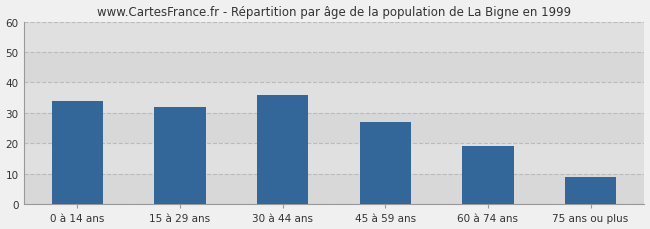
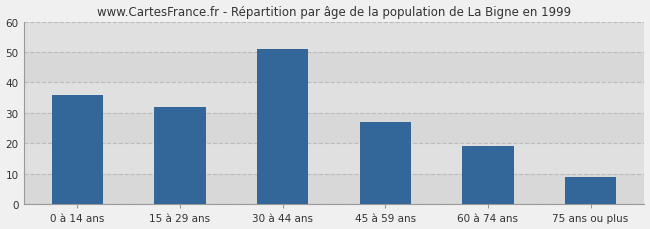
0 à 14 ans: 34 -> 36
30 à 44 ans: 36 -> 51
